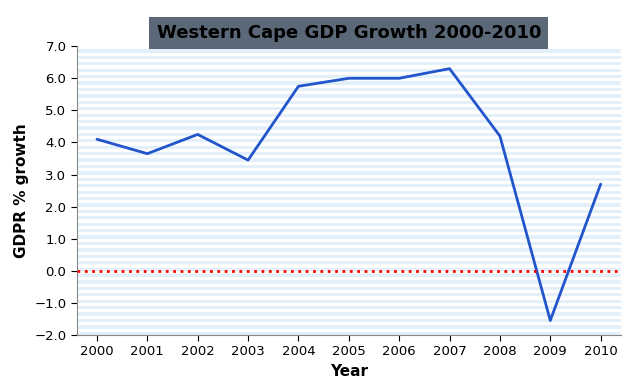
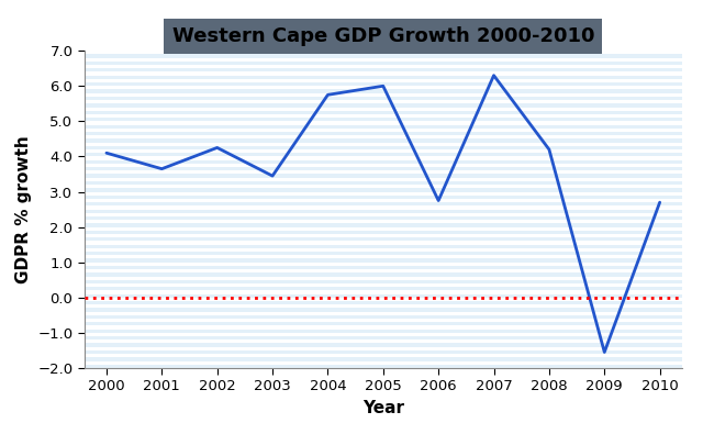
2006: 6.00 -> 2.75
